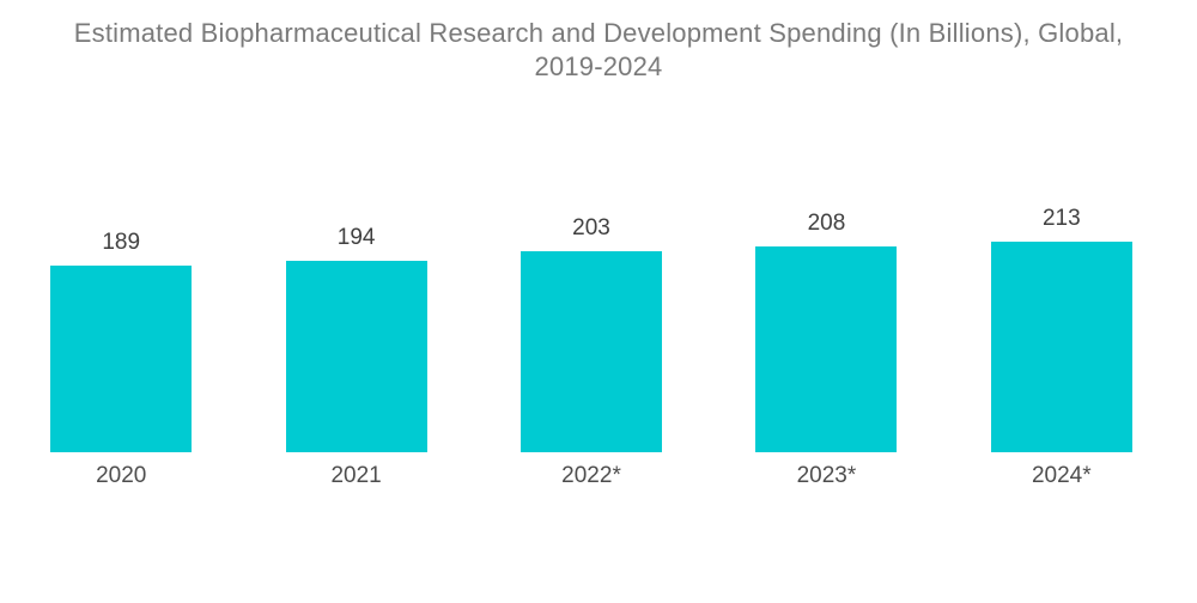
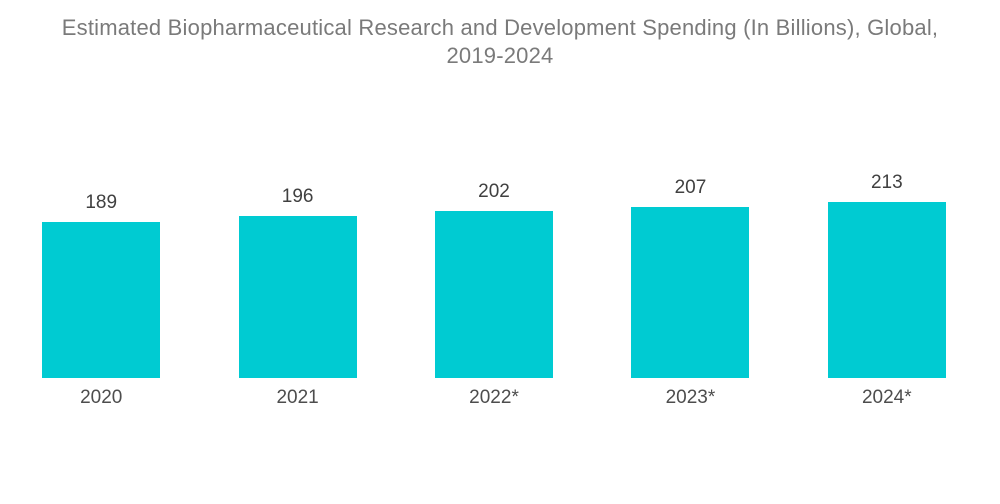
2021: 194 -> 196
2022*: 203 -> 202
2023*: 208 -> 207
